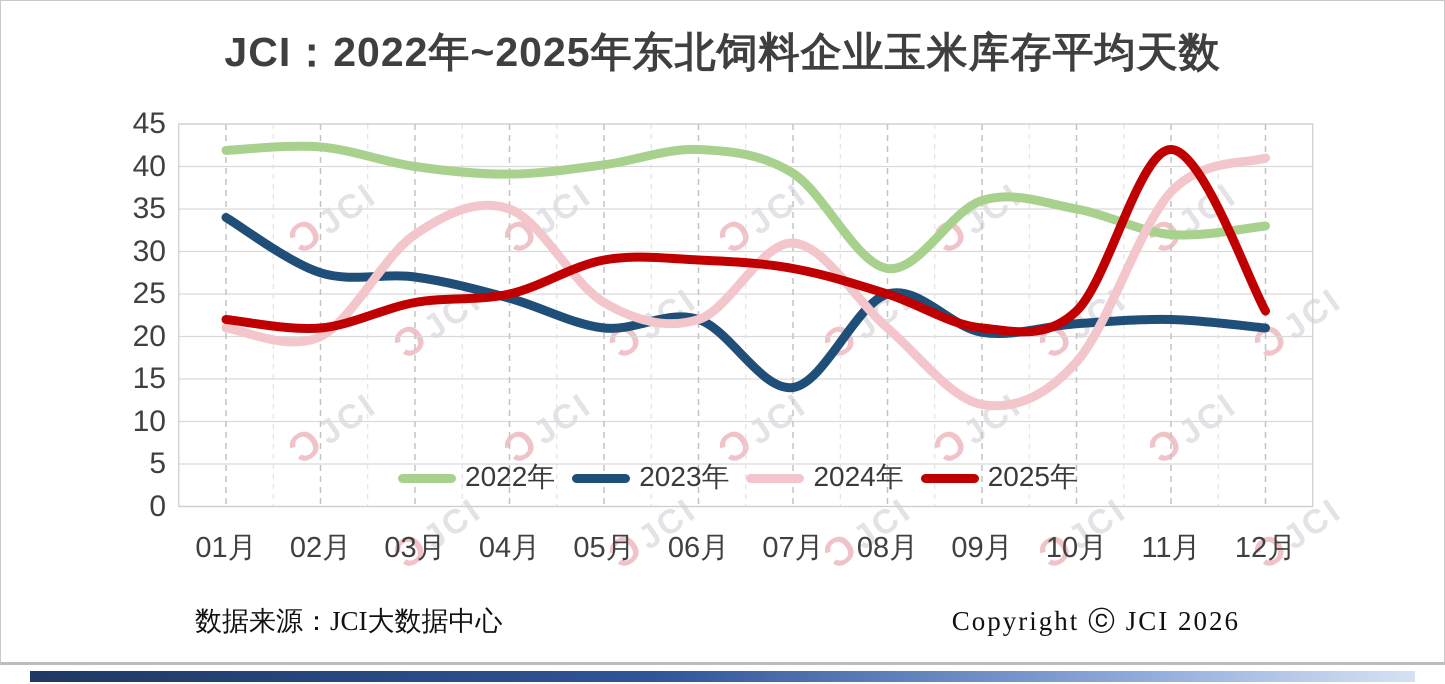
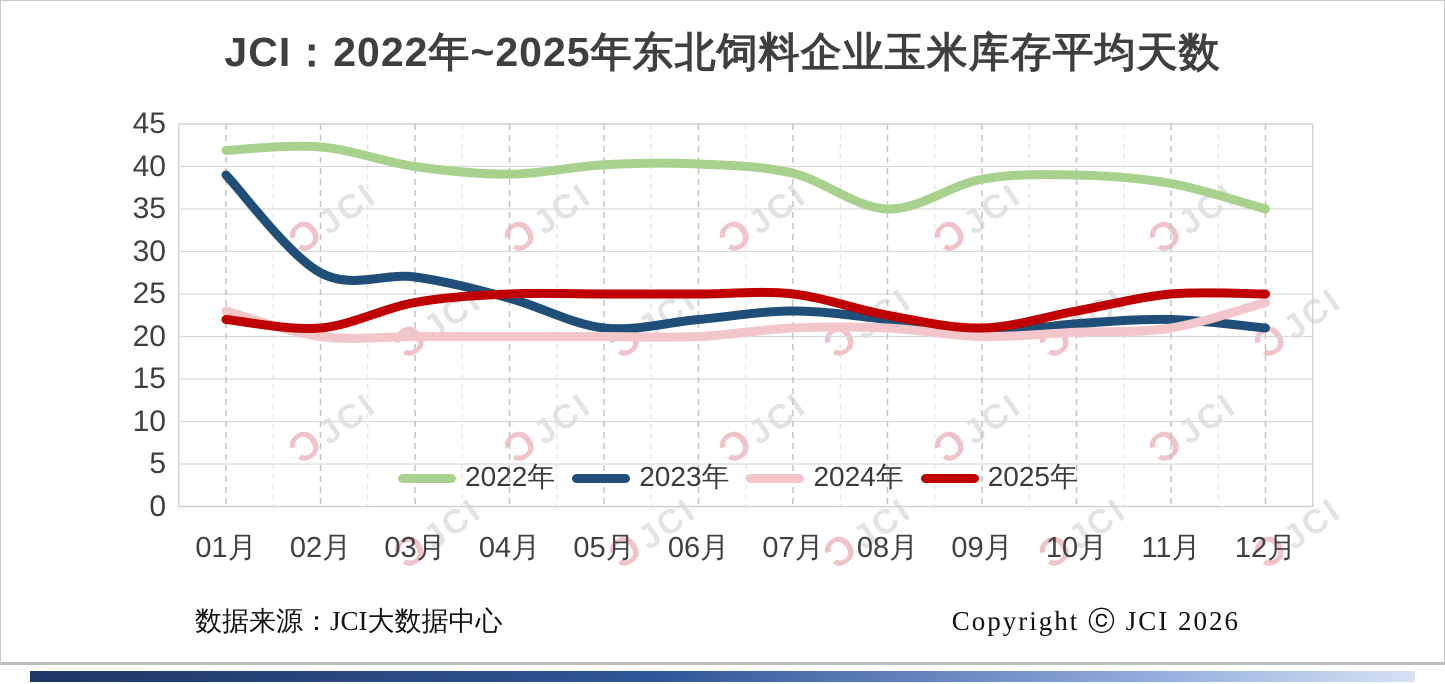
2023年/01月: 34 -> 39
2024年/01月: 21 -> 23
2024年/03月: 32 -> 20
2024年/04月: 35 -> 20
2024年/05月: 24 -> 20
2025年/05月: 29 -> 25
2022年/06月: 42 -> 40
2024年/06月: 22 -> 20
2025年/06月: 29 -> 25
2023年/07月: 14 -> 23
2024年/07月: 31 -> 21
2025年/07月: 28 -> 25
2022年/08月: 28 -> 35
2023年/08月: 25 -> 22
2025年/08月: 25 -> 22
2022年/09月: 36 -> 38
2024年/09月: 12 -> 20
2022年/10月: 35 -> 39
2024年/10月: 17 -> 20
2022年/11月: 32 -> 38
2024年/11月: 37 -> 21
2025年/11月: 42 -> 25
2022年/12月: 33 -> 35
2024年/12月: 41 -> 24
2025年/12月: 23 -> 25
